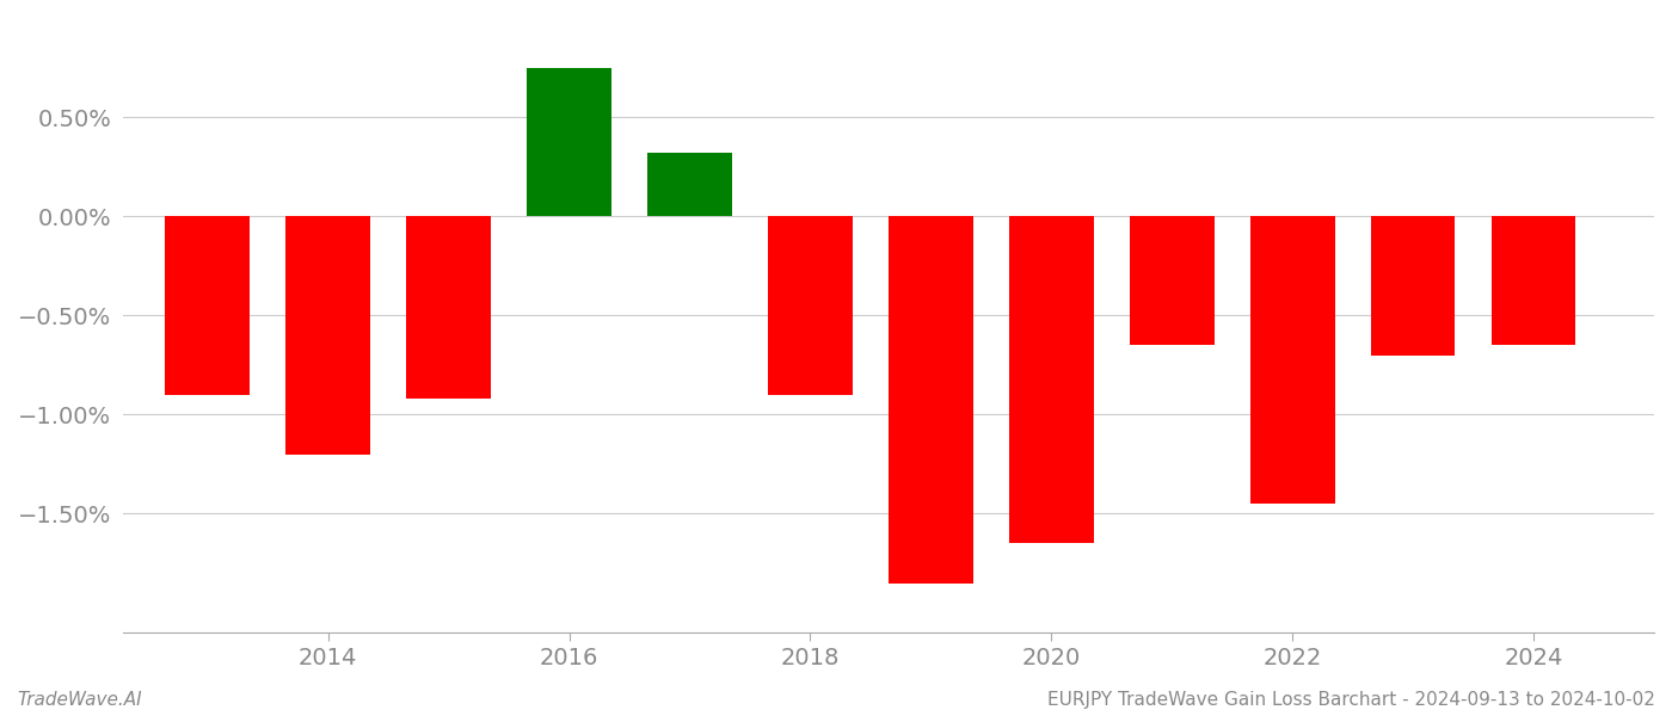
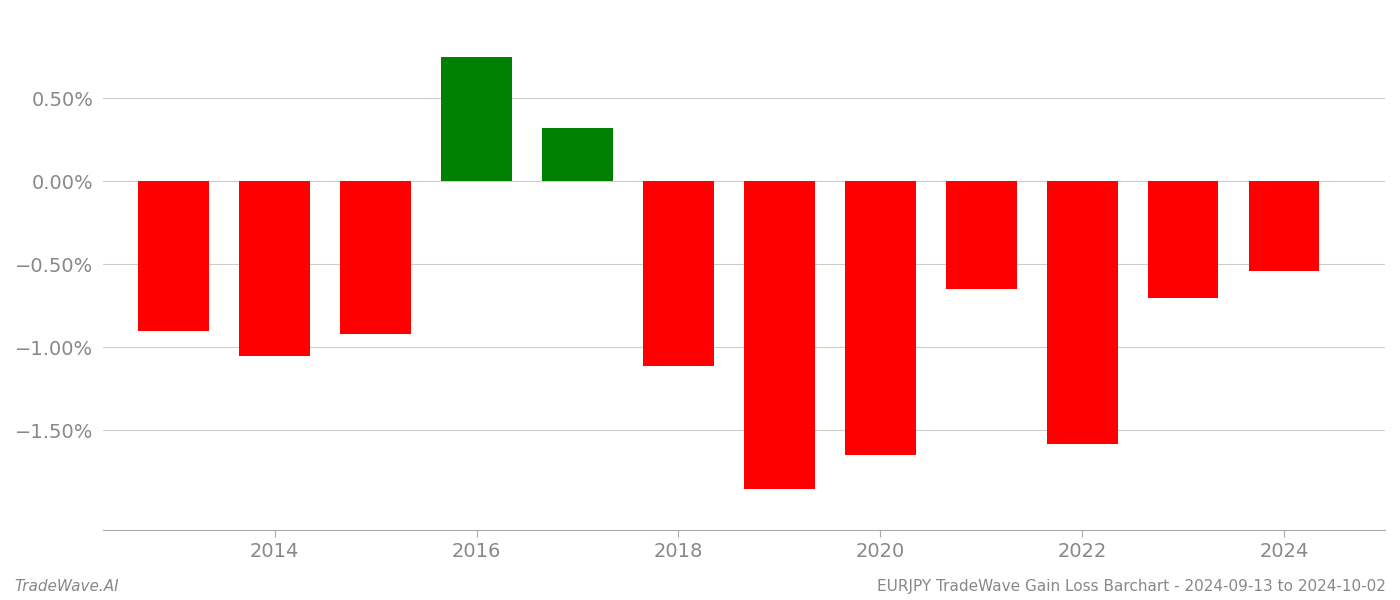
2014: -1.20% -> -1.05%
2018: -0.90% -> -1.11%
2022: -1.45% -> -1.58%
2024: -0.65% -> -0.54%
